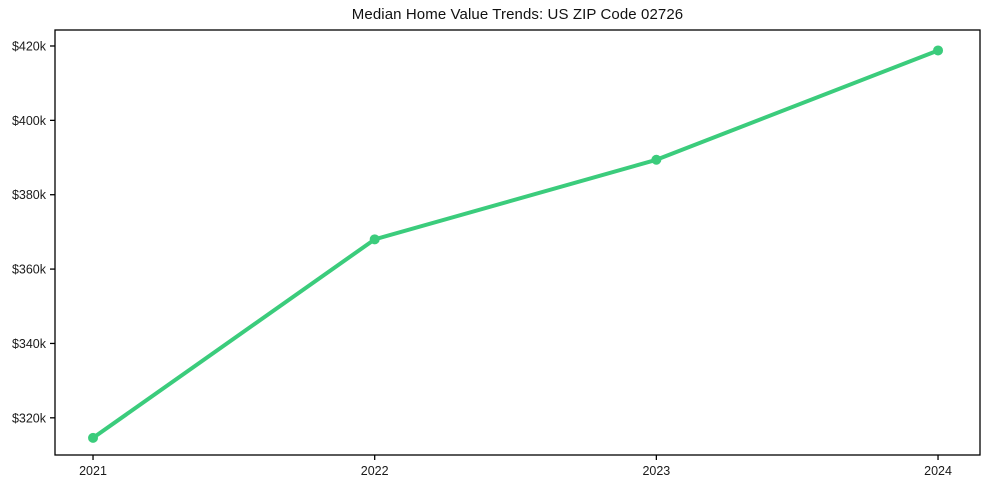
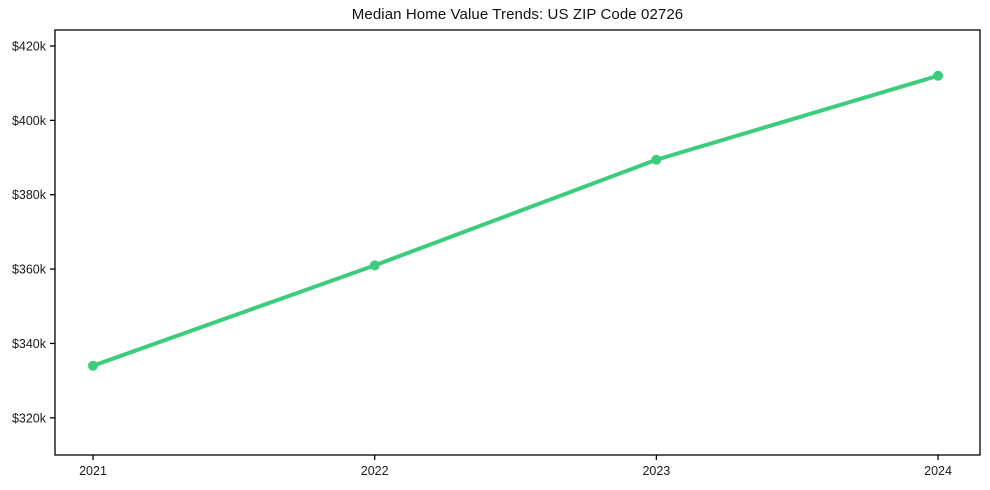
2021: $315k -> $334k
2022: $368k -> $361k
2024: $419k -> $412k
